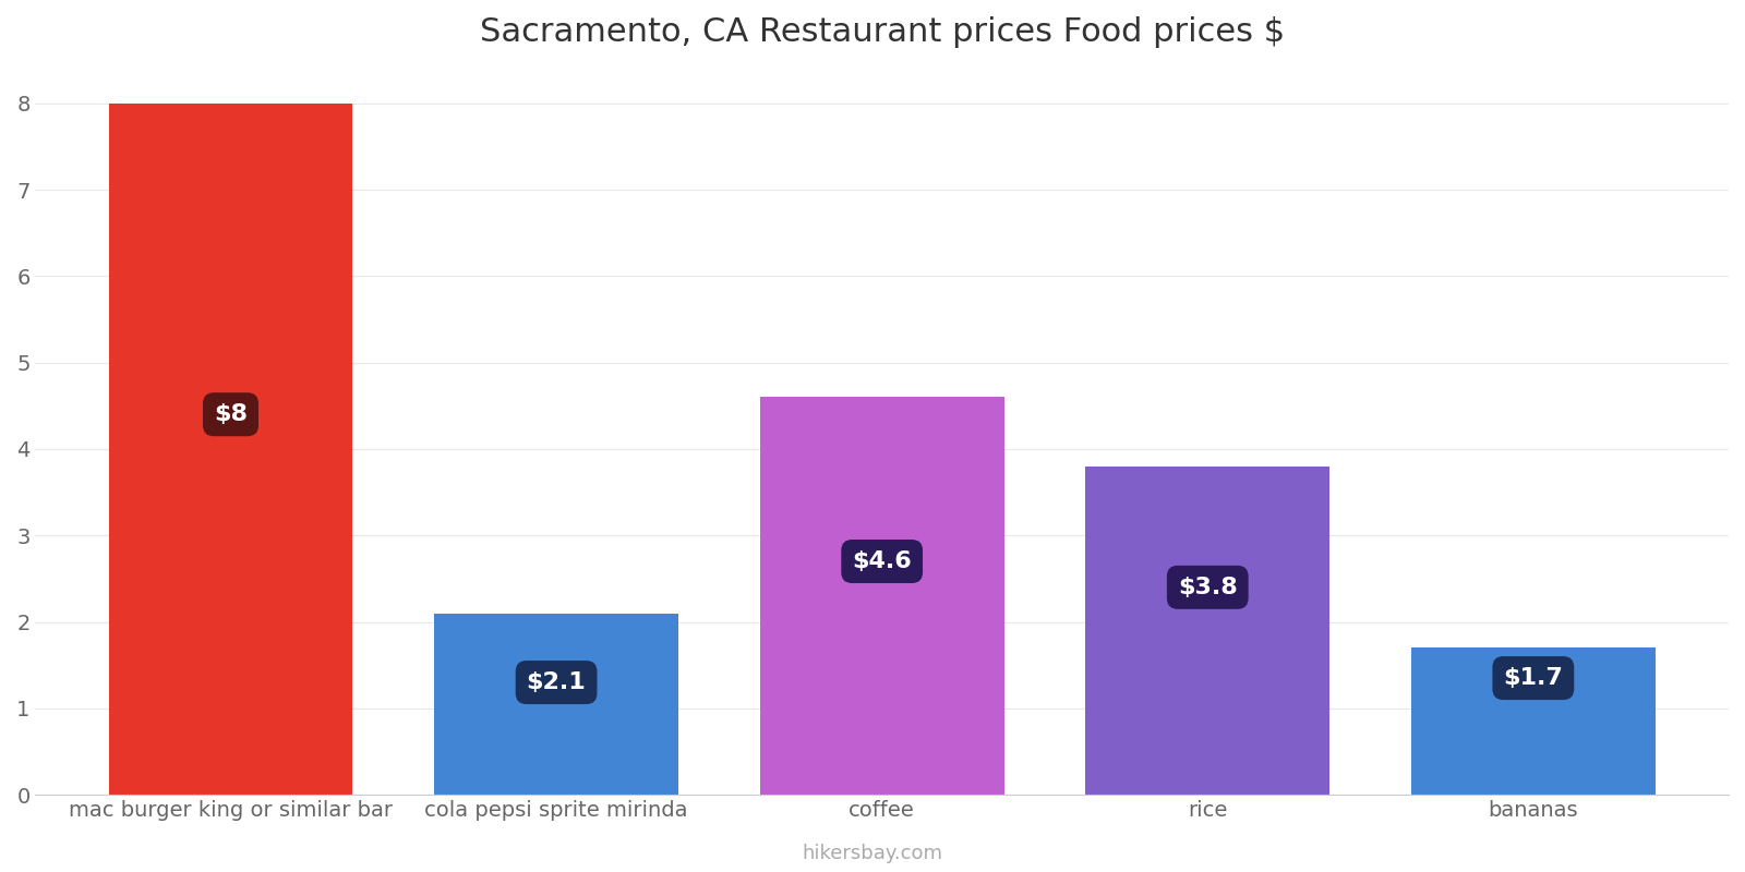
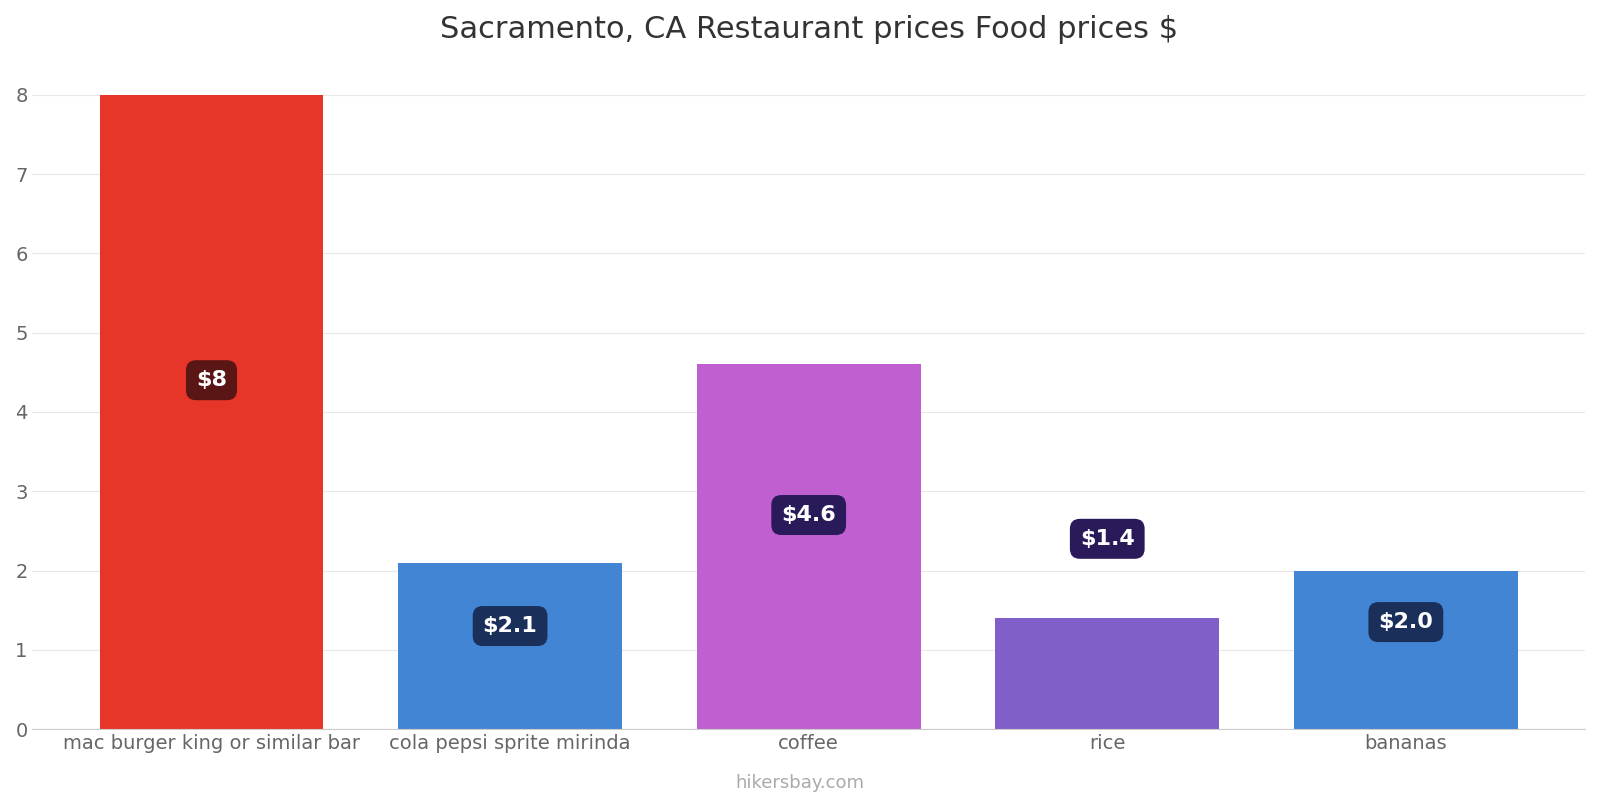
rice: $3.8 -> $1.4
bananas: $1.7 -> $2.0
